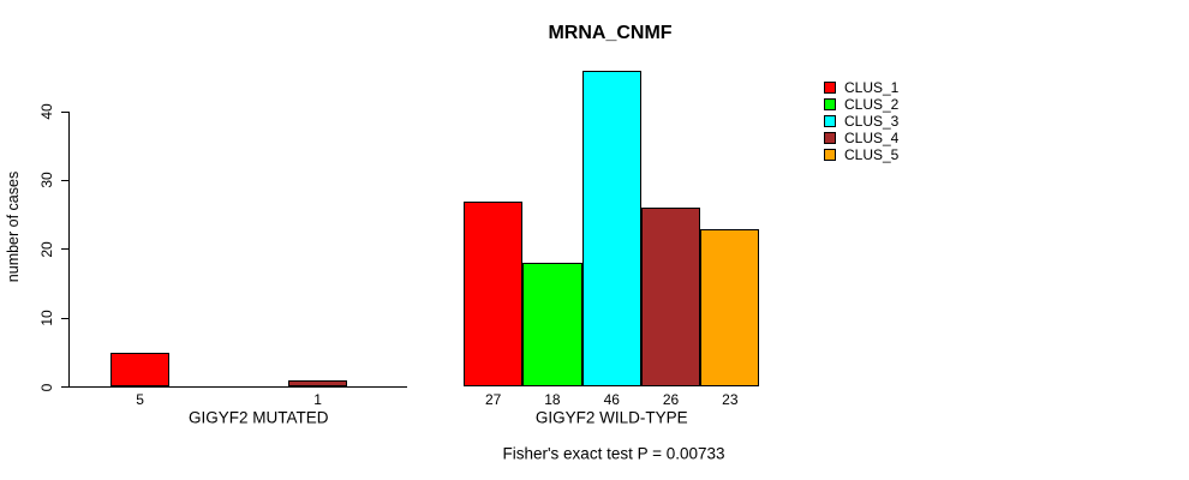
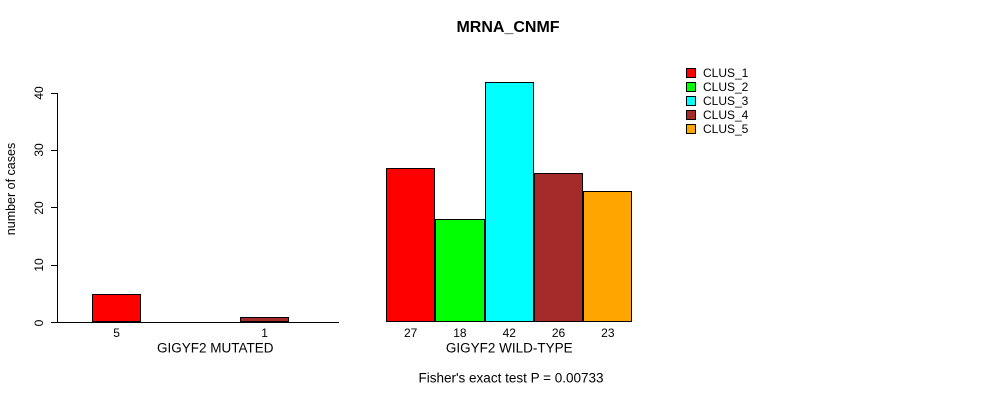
CLUS_3/GIGYF2 WILD-TYPE: 46 -> 42
